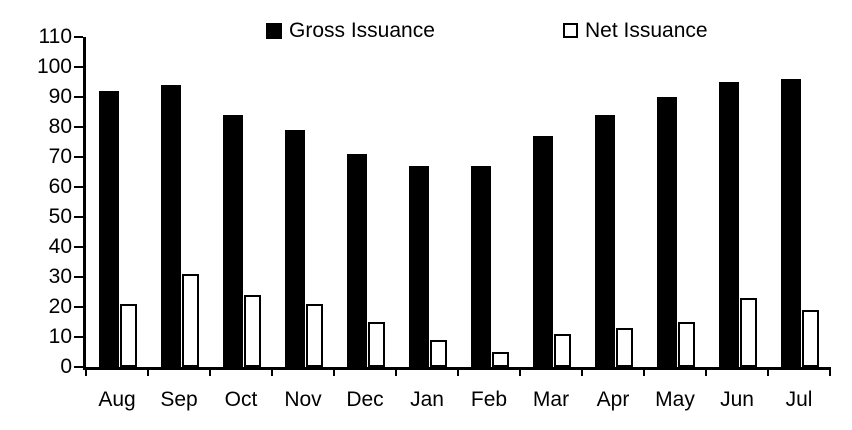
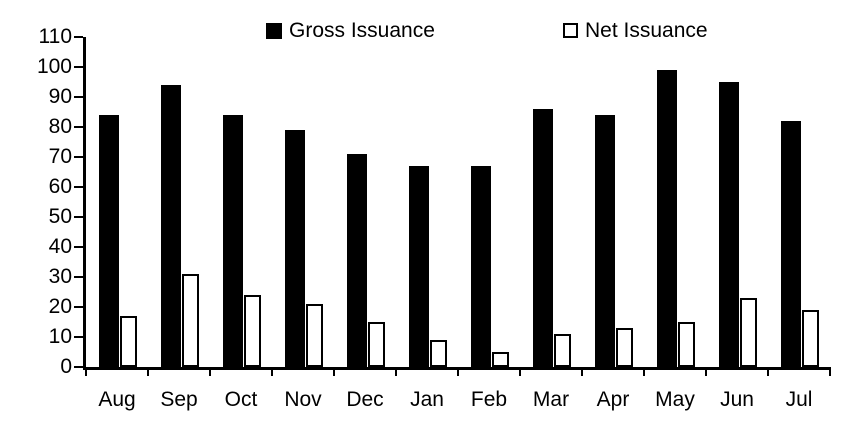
Gross Issuance/Aug: 92 -> 84
Net Issuance/Aug: 21 -> 17
Gross Issuance/Mar: 77 -> 86
Gross Issuance/May: 90 -> 99
Gross Issuance/Jul: 96 -> 82
